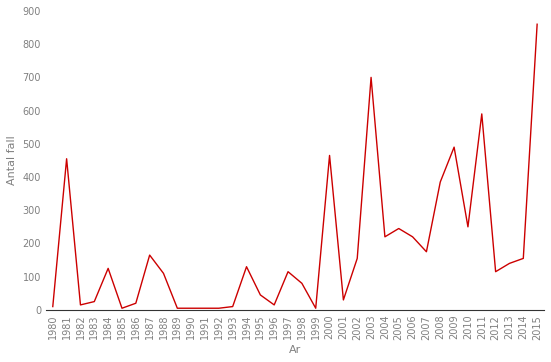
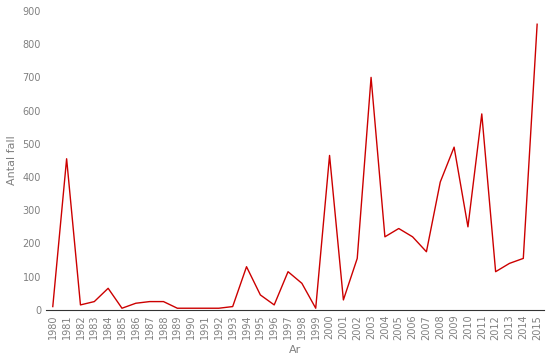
1984: 125 -> 65
1987: 165 -> 25
1988: 110 -> 25
